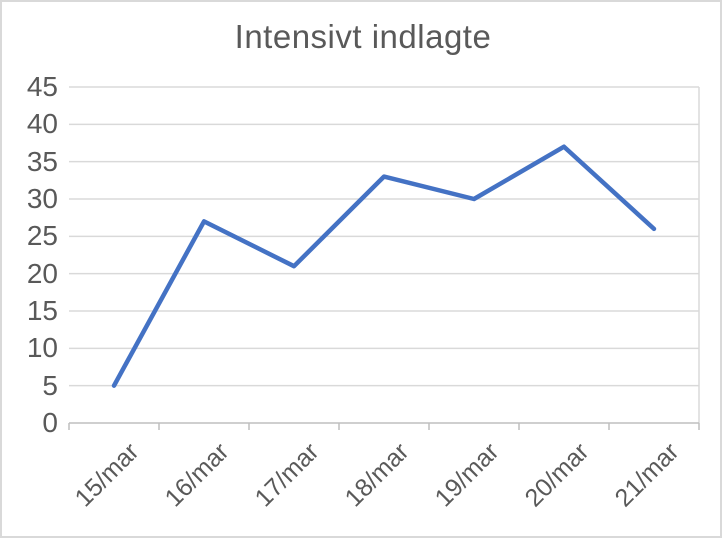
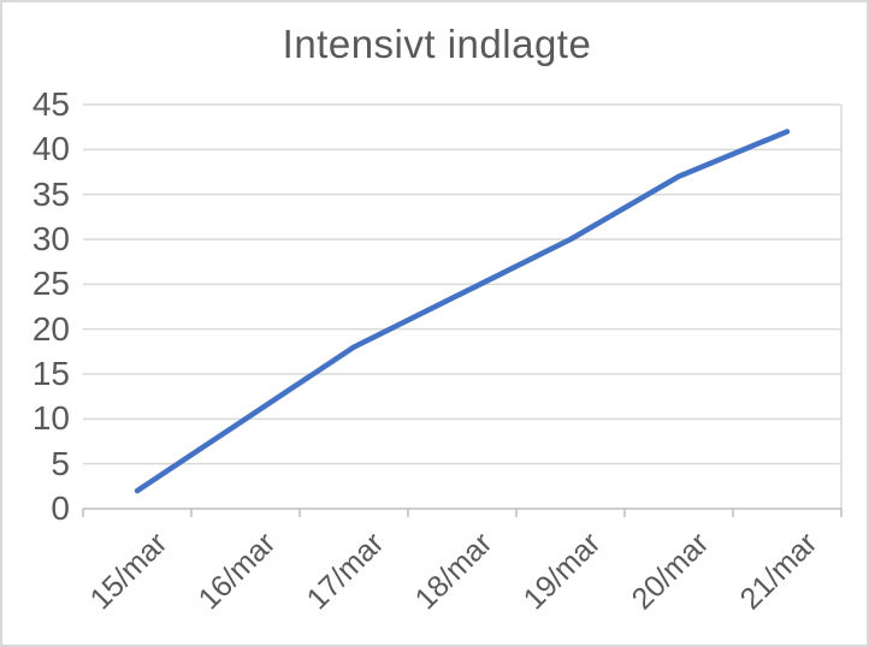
15/mar: 5 -> 2
16/mar: 27 -> 10
17/mar: 21 -> 18
18/mar: 33 -> 24
21/mar: 26 -> 42
